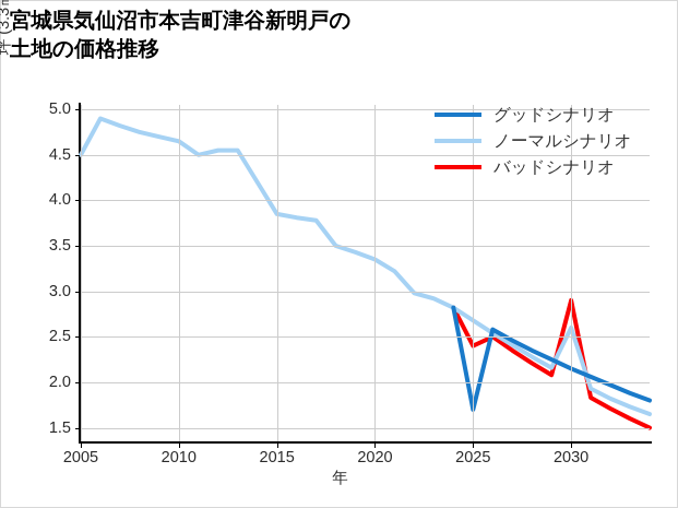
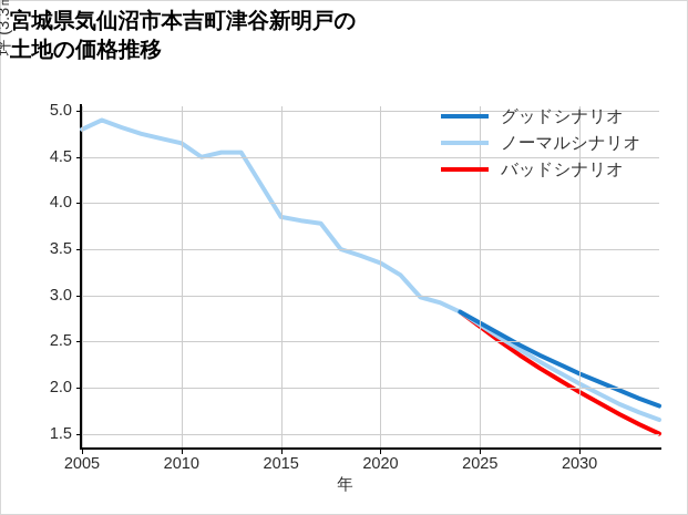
ノーマルシナリオ/2005: 4.5 -> 4.8
グッドシナリオ/2025: 1.7 -> 2.7
バッドシナリオ/2025: 2.4 -> 2.7
ノーマルシナリオ/2030: 2.6 -> 2.0
バッドシナリオ/2030: 2.9 -> 1.9
